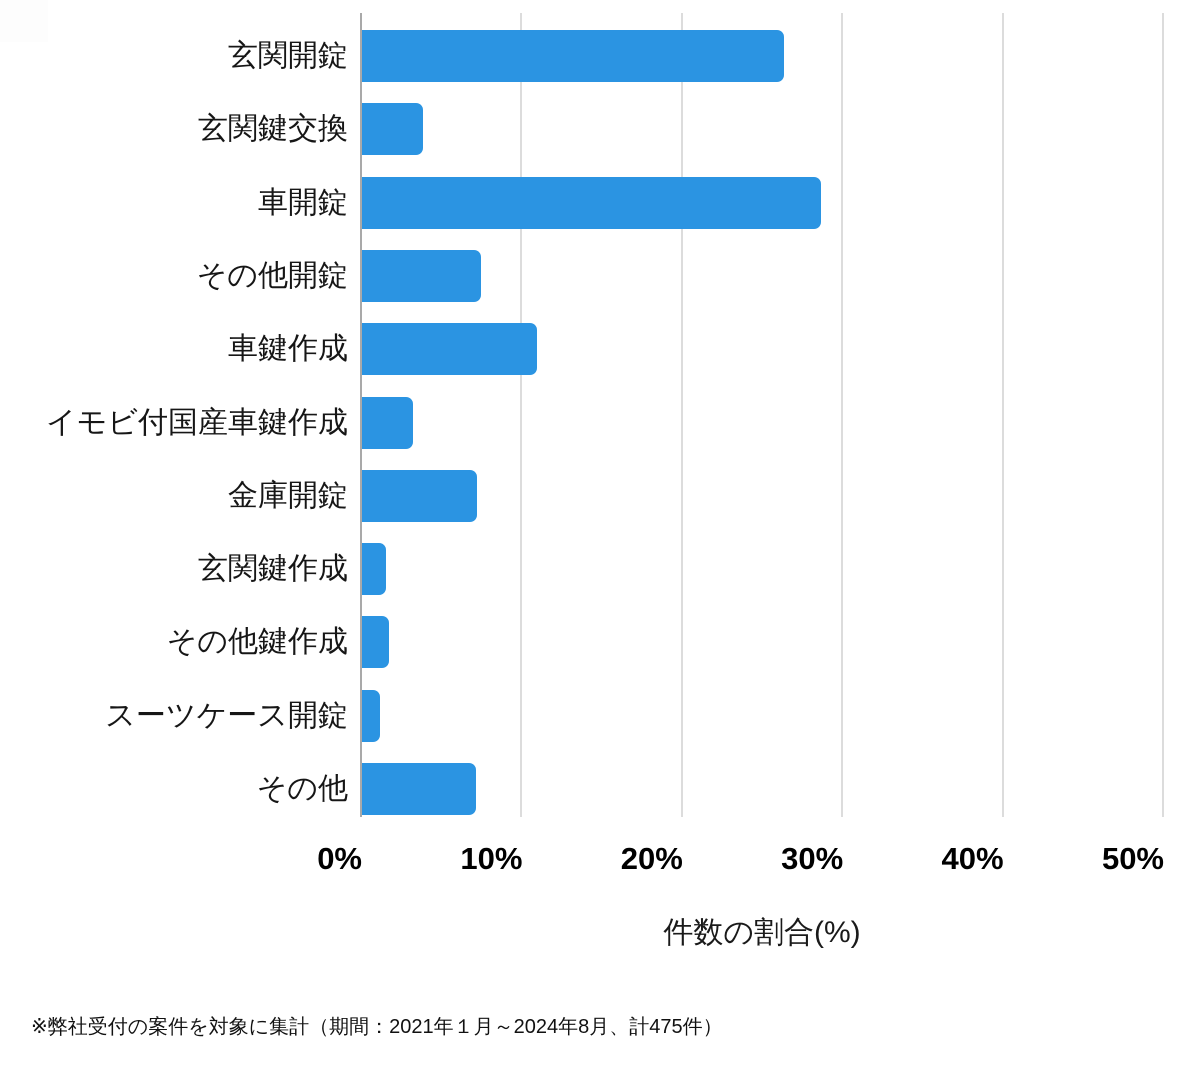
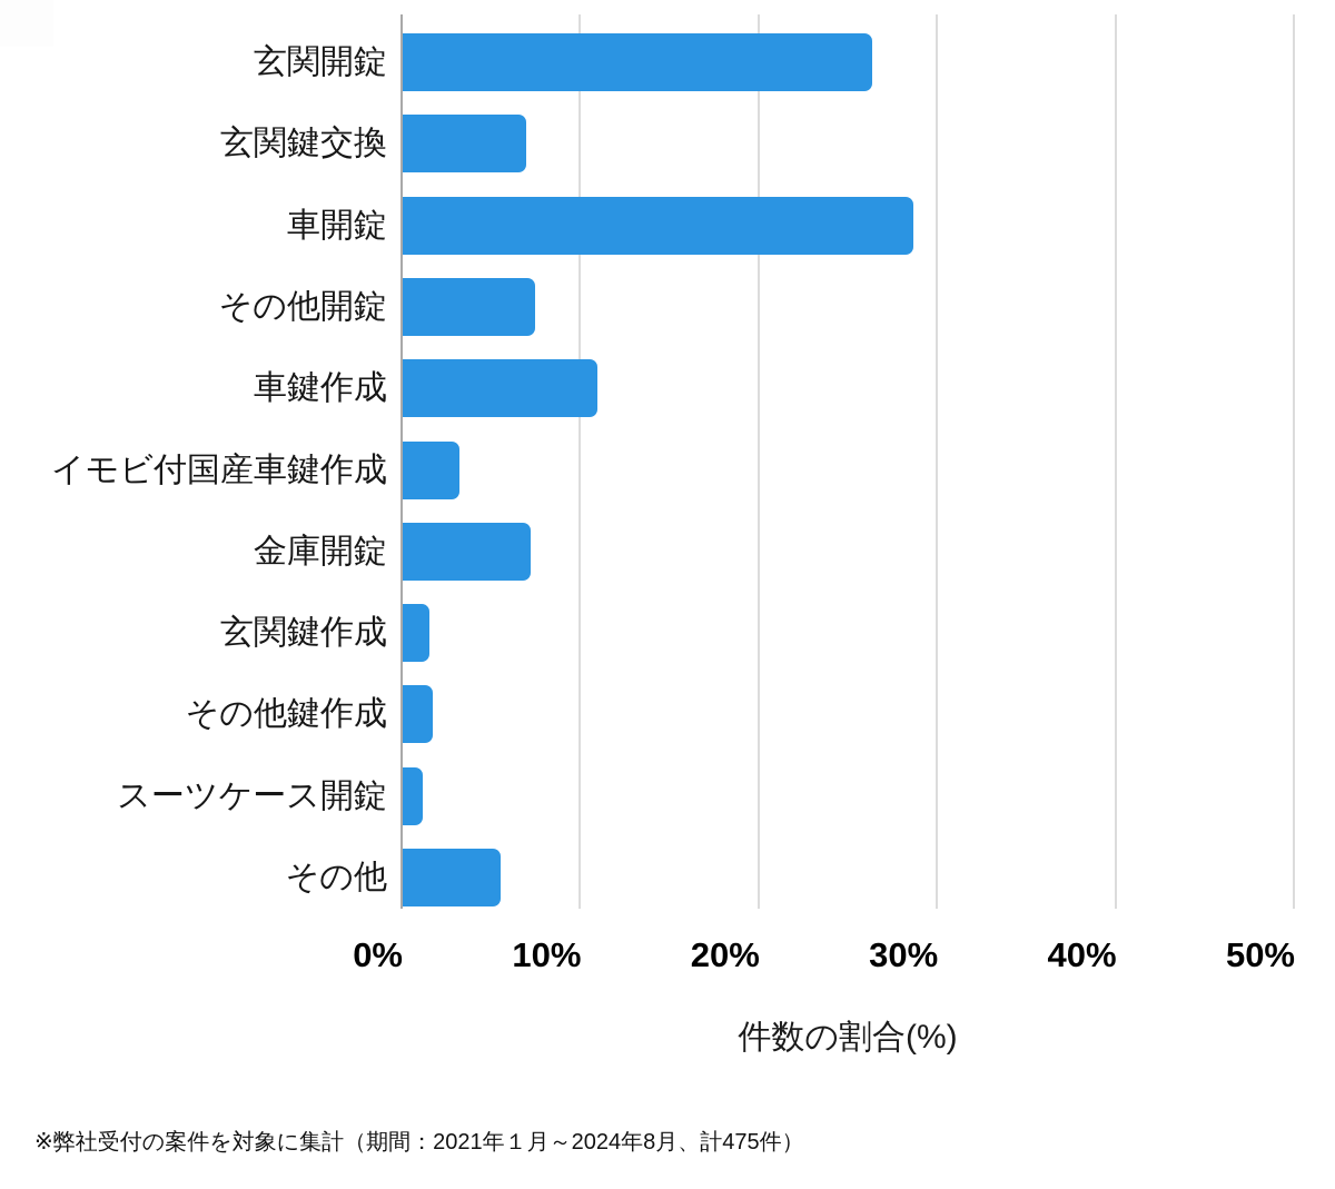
玄関鍵交換: 3.8% -> 6.9%
その他: 7.1% -> 5.5%
